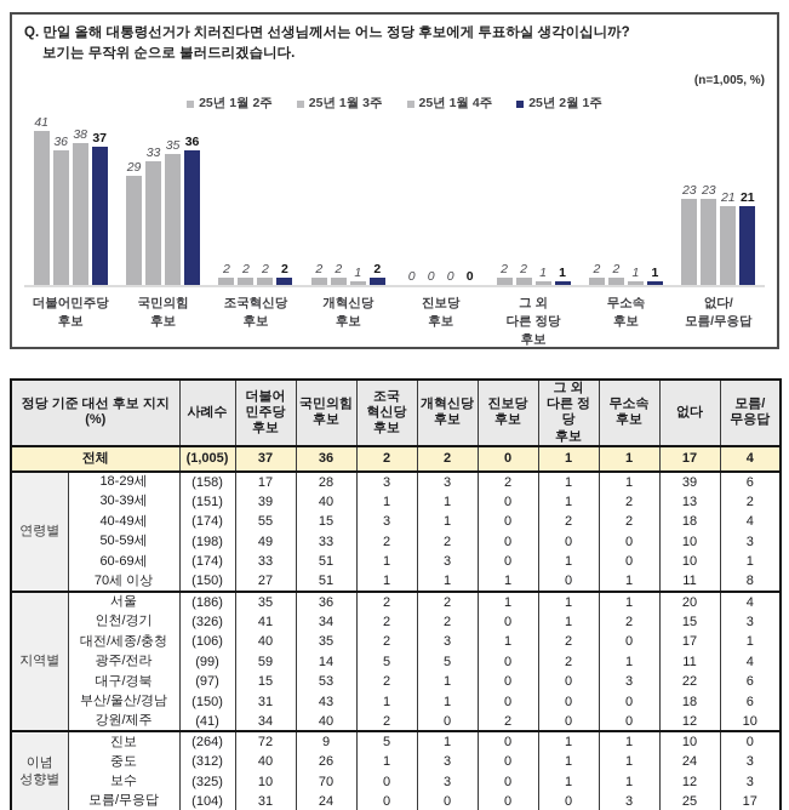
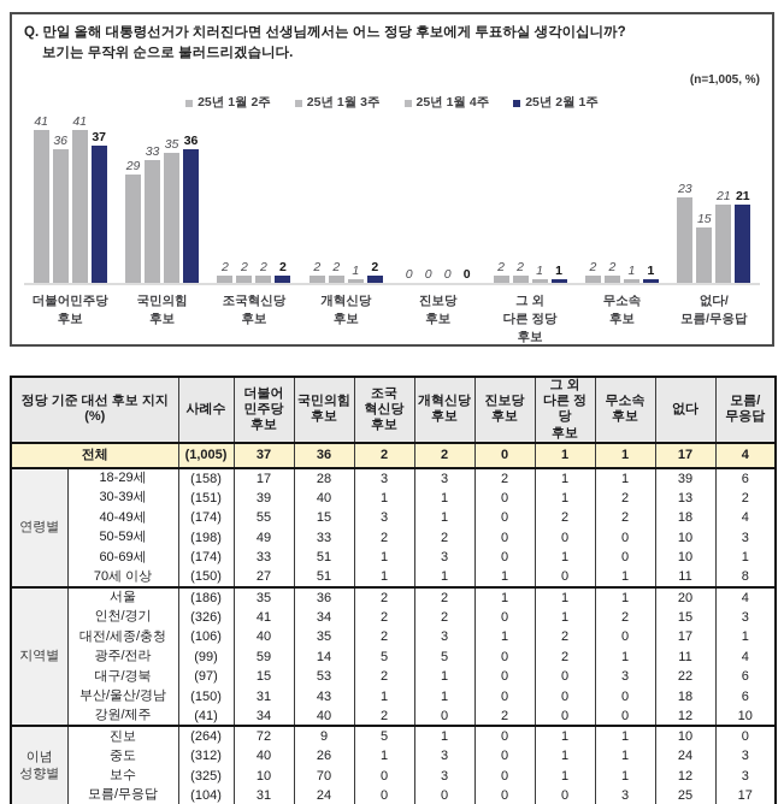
25년 1월 4주/더불어민주당 후보: 38 -> 41
25년 1월 3주/없다/ 모름/무응답: 23 -> 15
